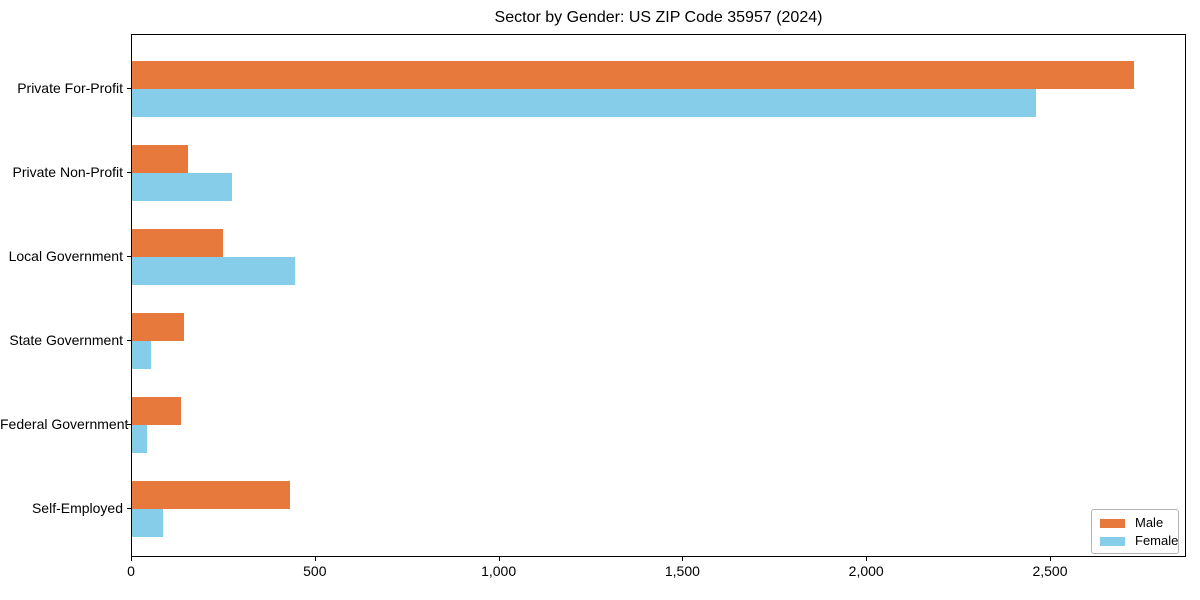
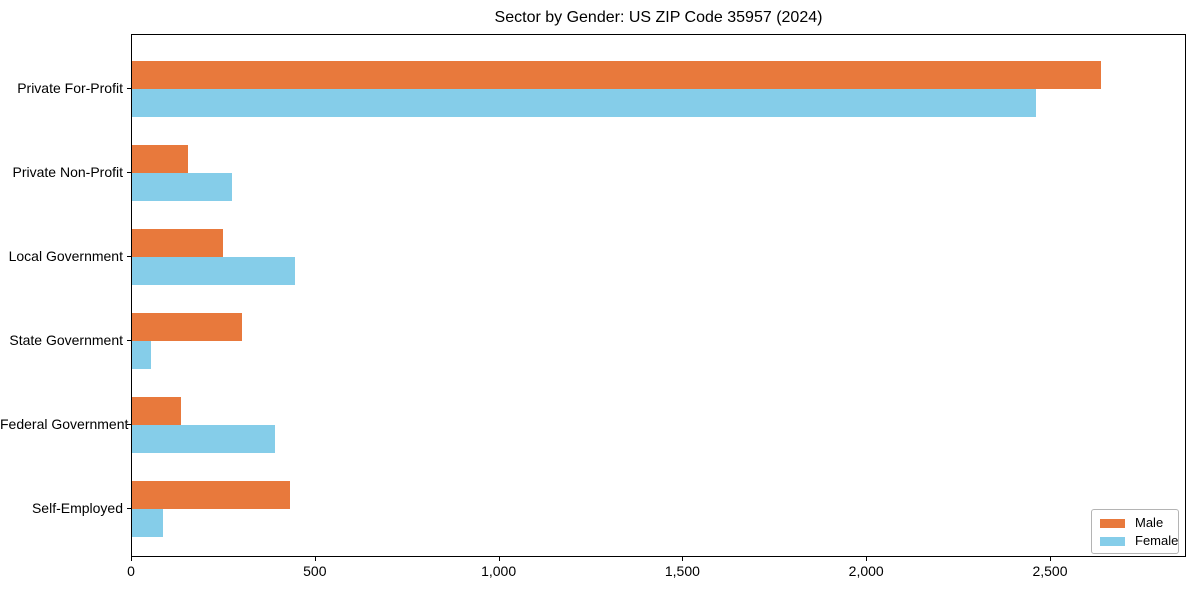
Male/Private For-Profit: 2730 -> 2640
Male/State Government: 140 -> 300
Female/Federal Government: 40 -> 390
